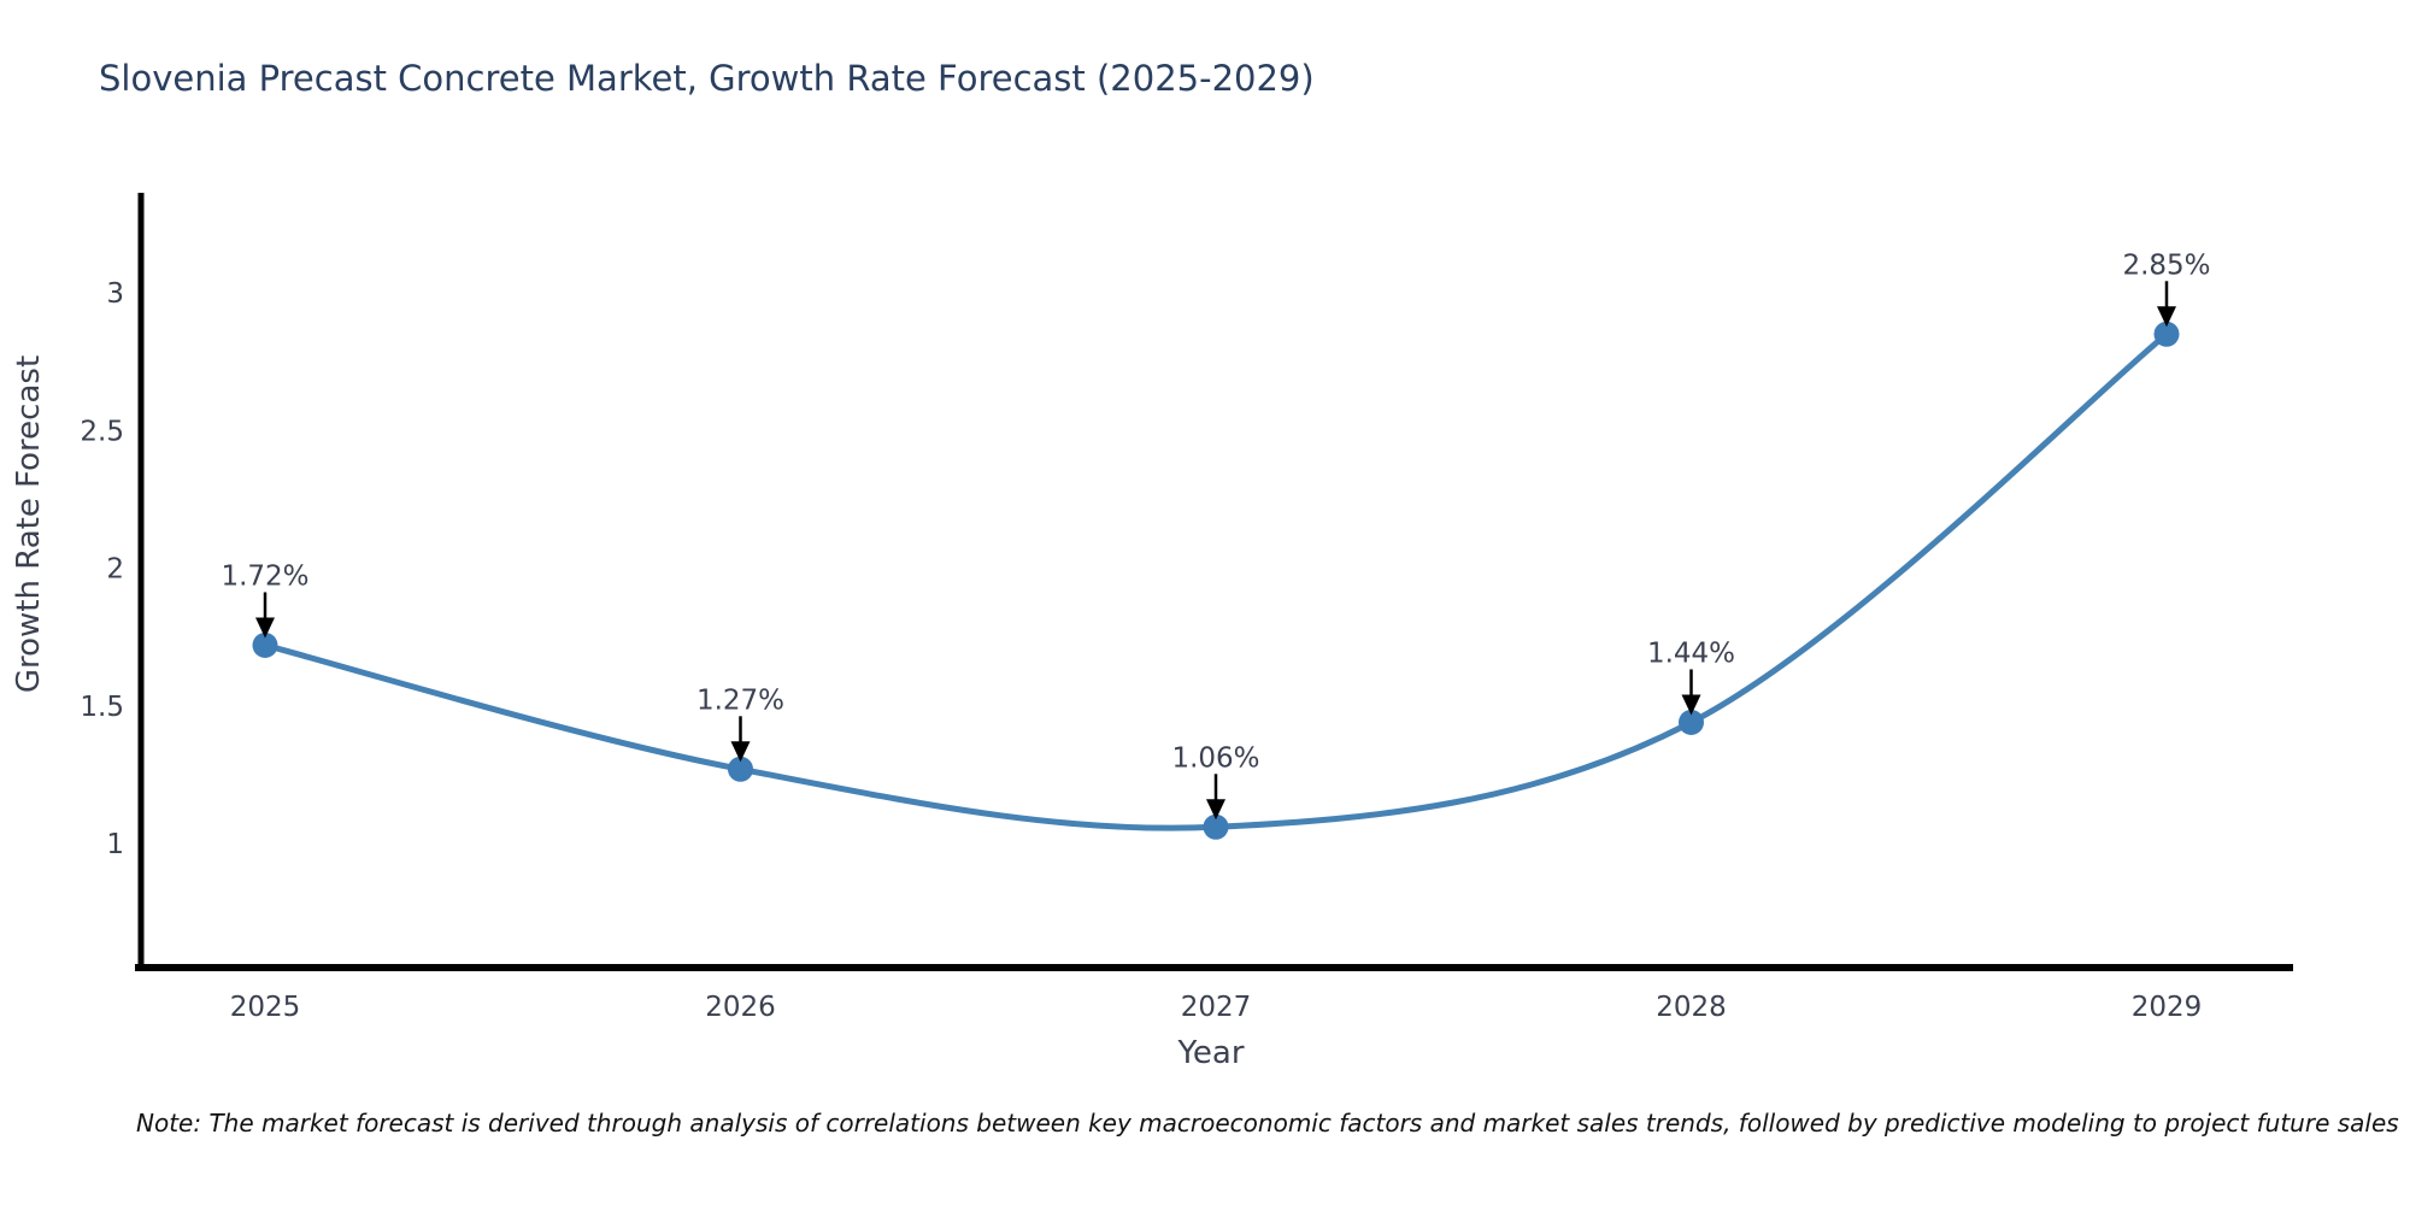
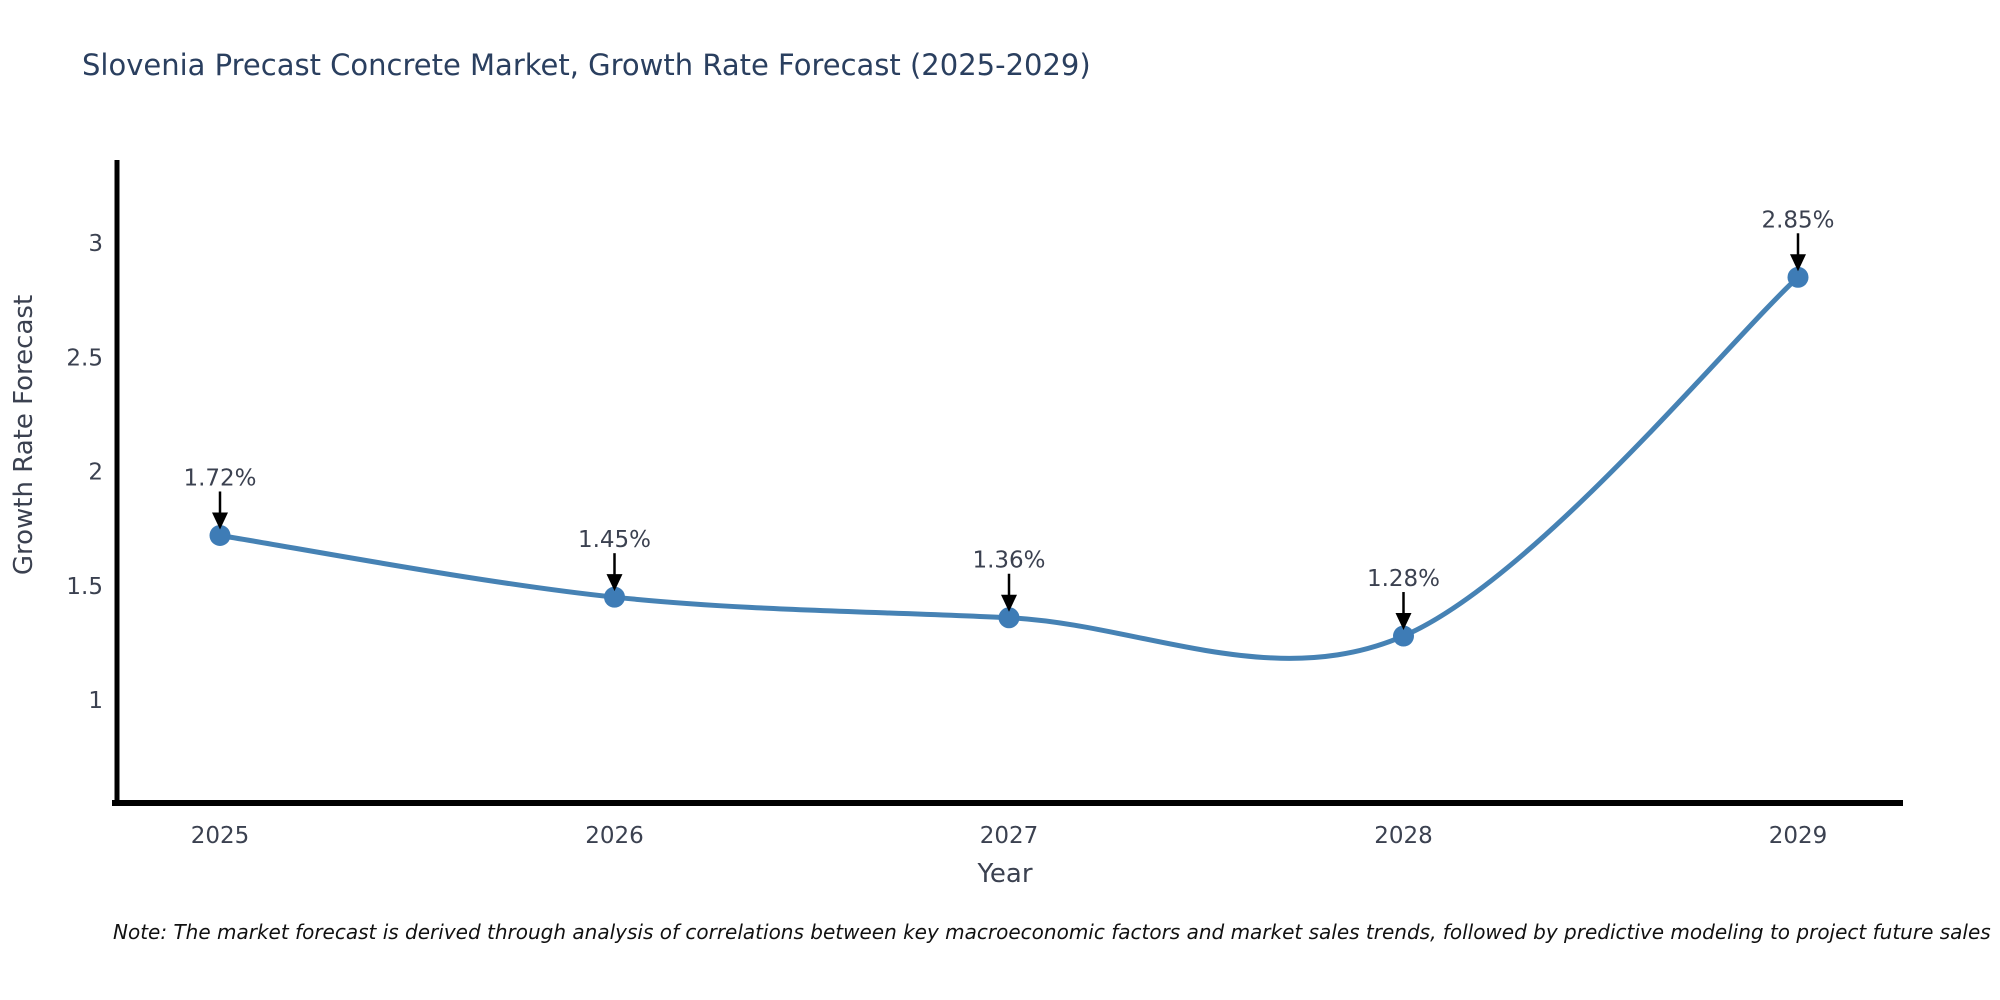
2026: 1.27% -> 1.45%
2027: 1.06% -> 1.36%
2028: 1.44% -> 1.28%
